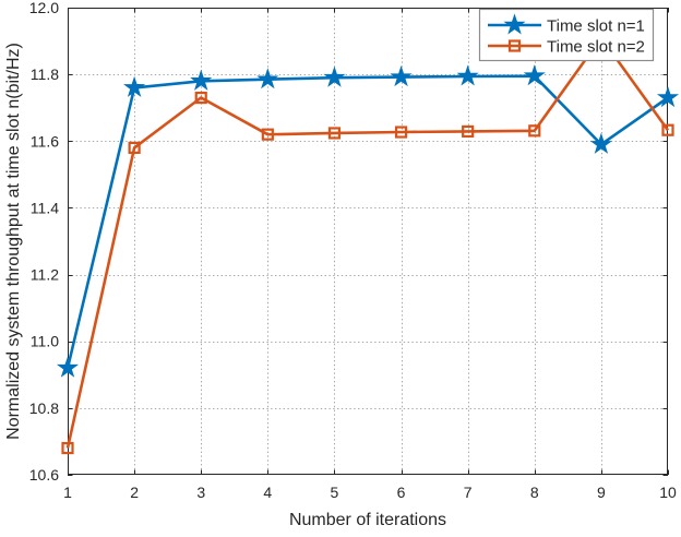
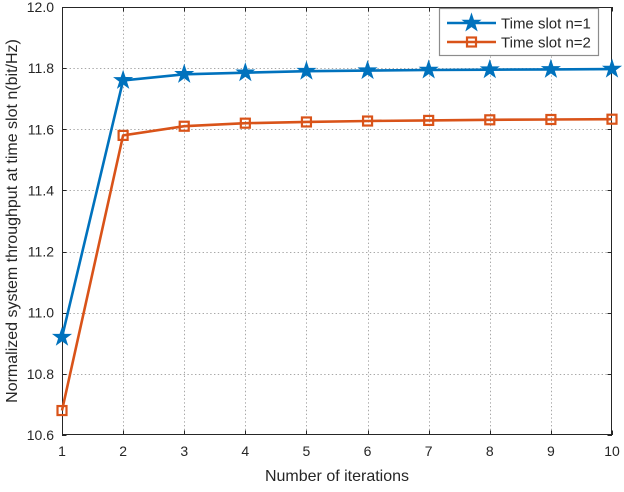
Time slot n=2/3: 11.73 -> 11.61
Time slot n=1/9: 11.59 -> 11.80
Time slot n=2/9: 11.91 -> 11.63
Time slot n=1/10: 11.73 -> 11.80
